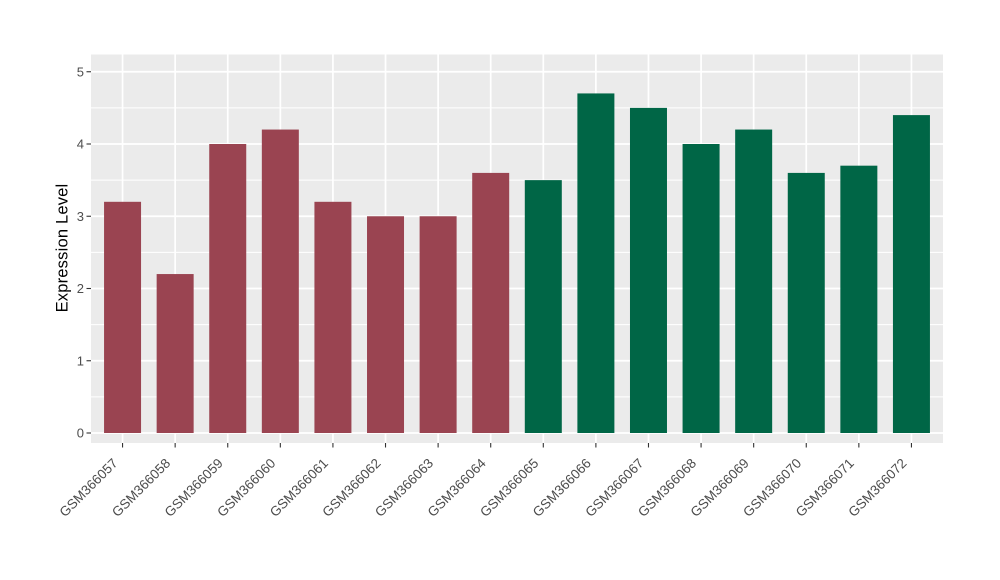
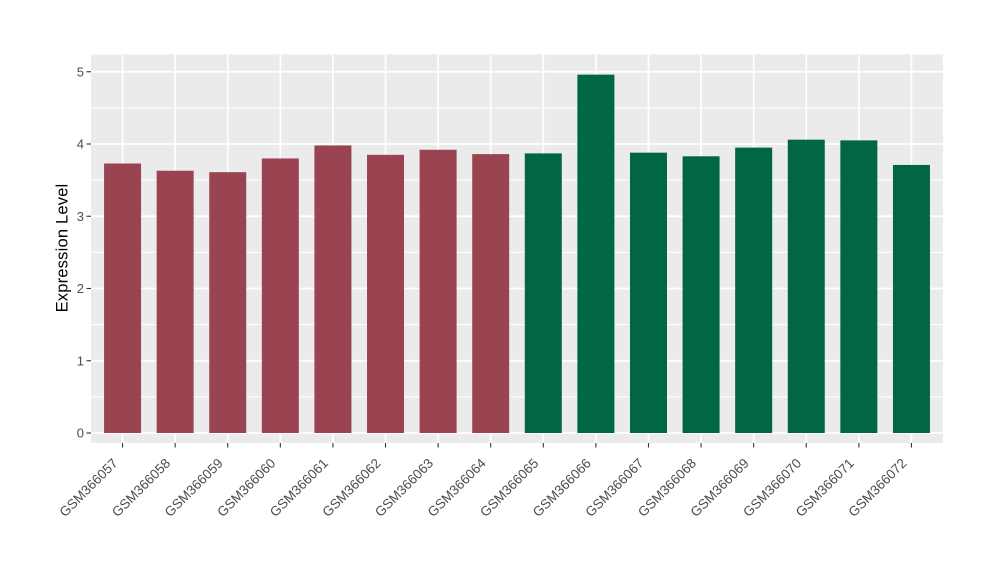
GSM366057: 3.2 -> 3.7
GSM366058: 2.2 -> 3.6
GSM366059: 4.0 -> 3.6
GSM366060: 4.2 -> 3.8
GSM366061: 3.2 -> 4.0
GSM366062: 3.0 -> 3.9
GSM366063: 3.0 -> 3.9
GSM366064: 3.6 -> 3.9
GSM366065: 3.5 -> 3.9
GSM366066: 4.7 -> 5.0
GSM366067: 4.5 -> 3.9
GSM366068: 4.0 -> 3.8
GSM366069: 4.2 -> 4.0
GSM366070: 3.6 -> 4.1
GSM366071: 3.7 -> 4.0
GSM366072: 4.4 -> 3.7
